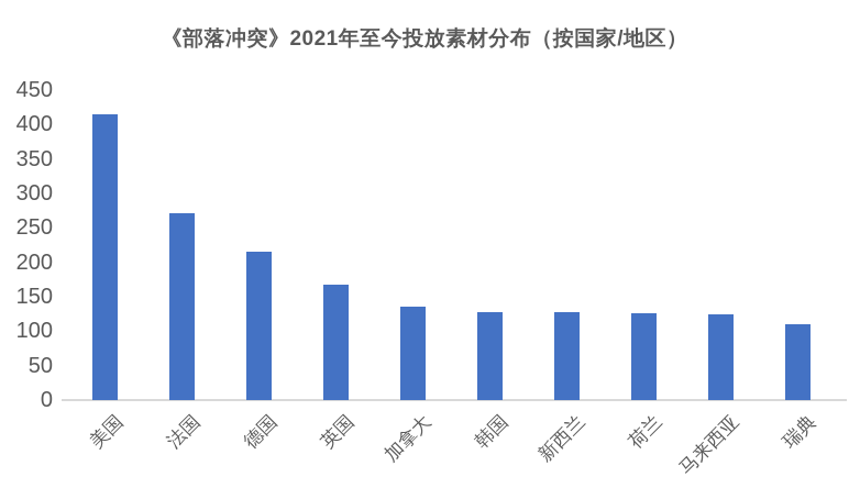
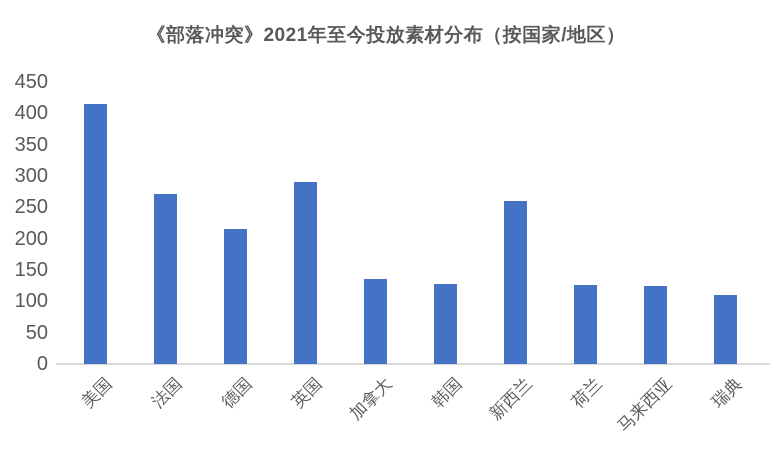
英国: 170 -> 290
新西兰: 130 -> 260
